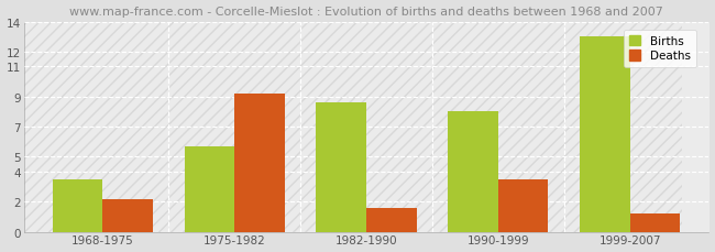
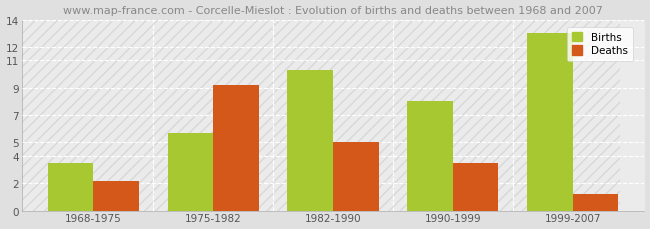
Births/1982-1990: 8.6 -> 10.3
Deaths/1982-1990: 1.6 -> 5.0
